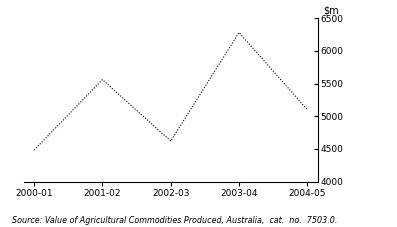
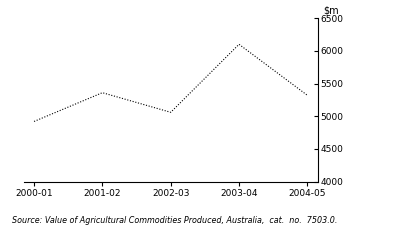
2000-01: 4480 -> 4920
2001-02: 5560 -> 5360
2002-03: 4620 -> 5060
2003-04: 6280 -> 6100
2004-05: 5100 -> 5320
